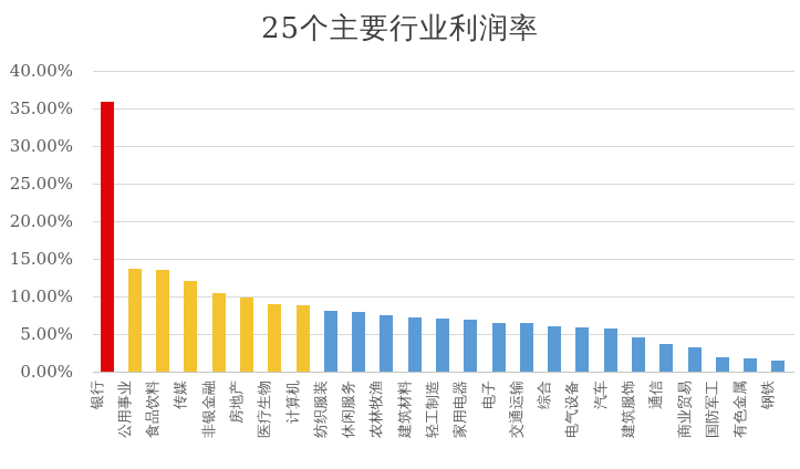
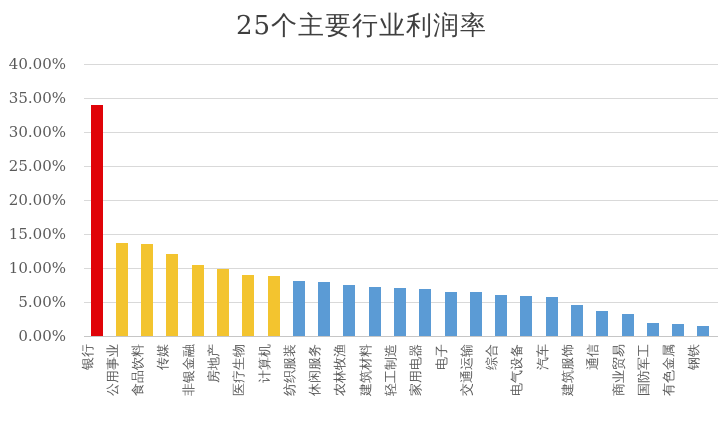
银行: 36% -> 34%
